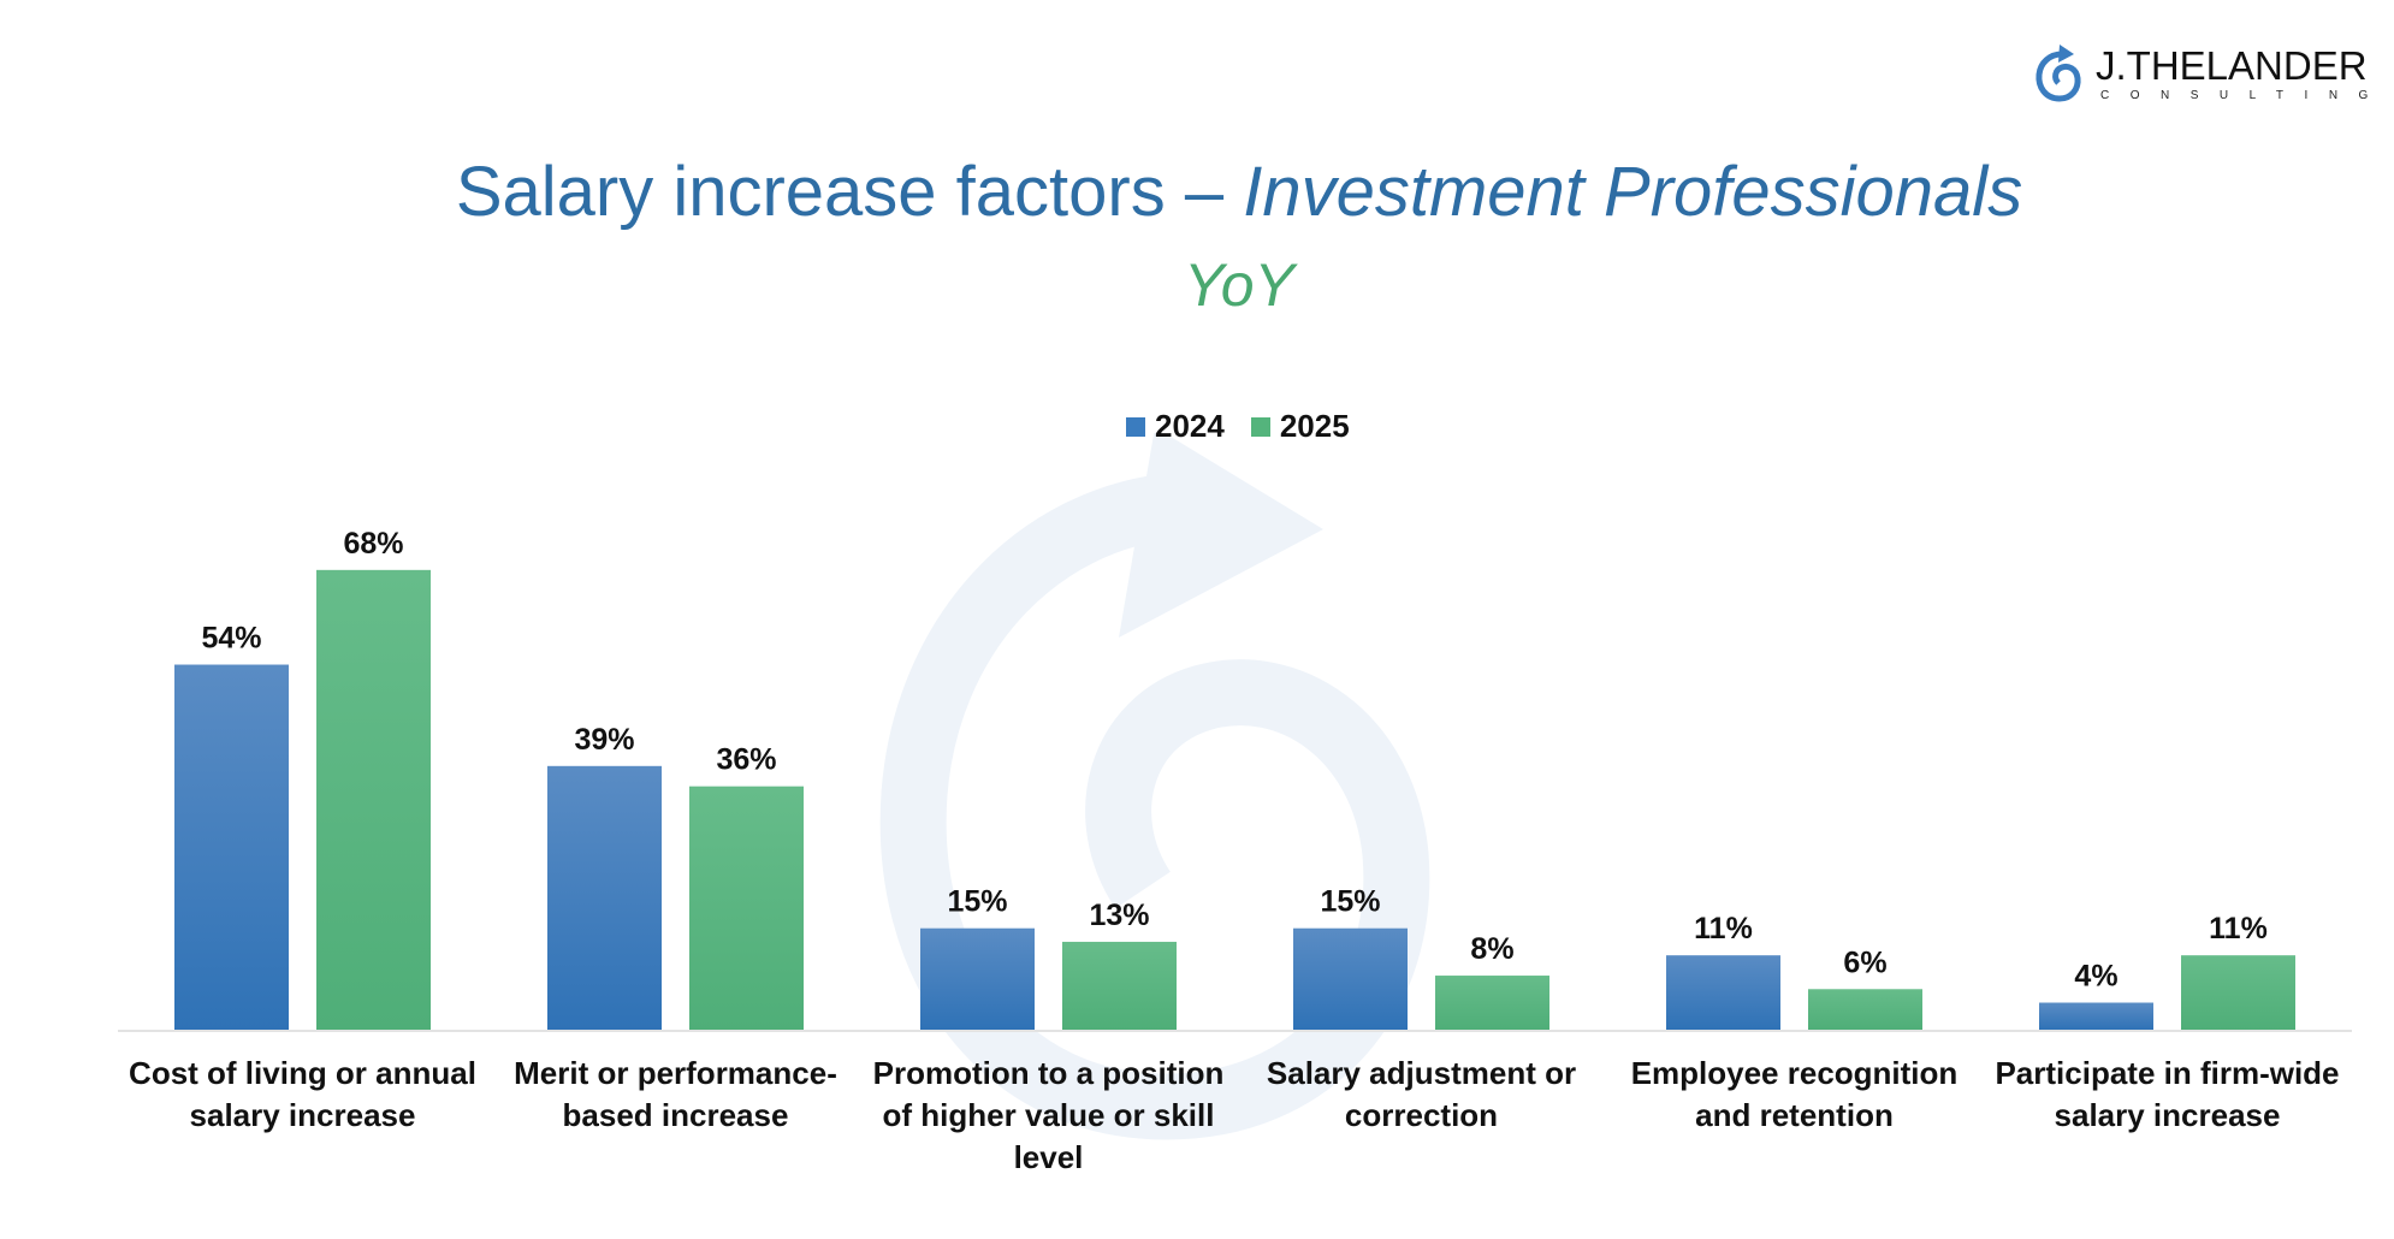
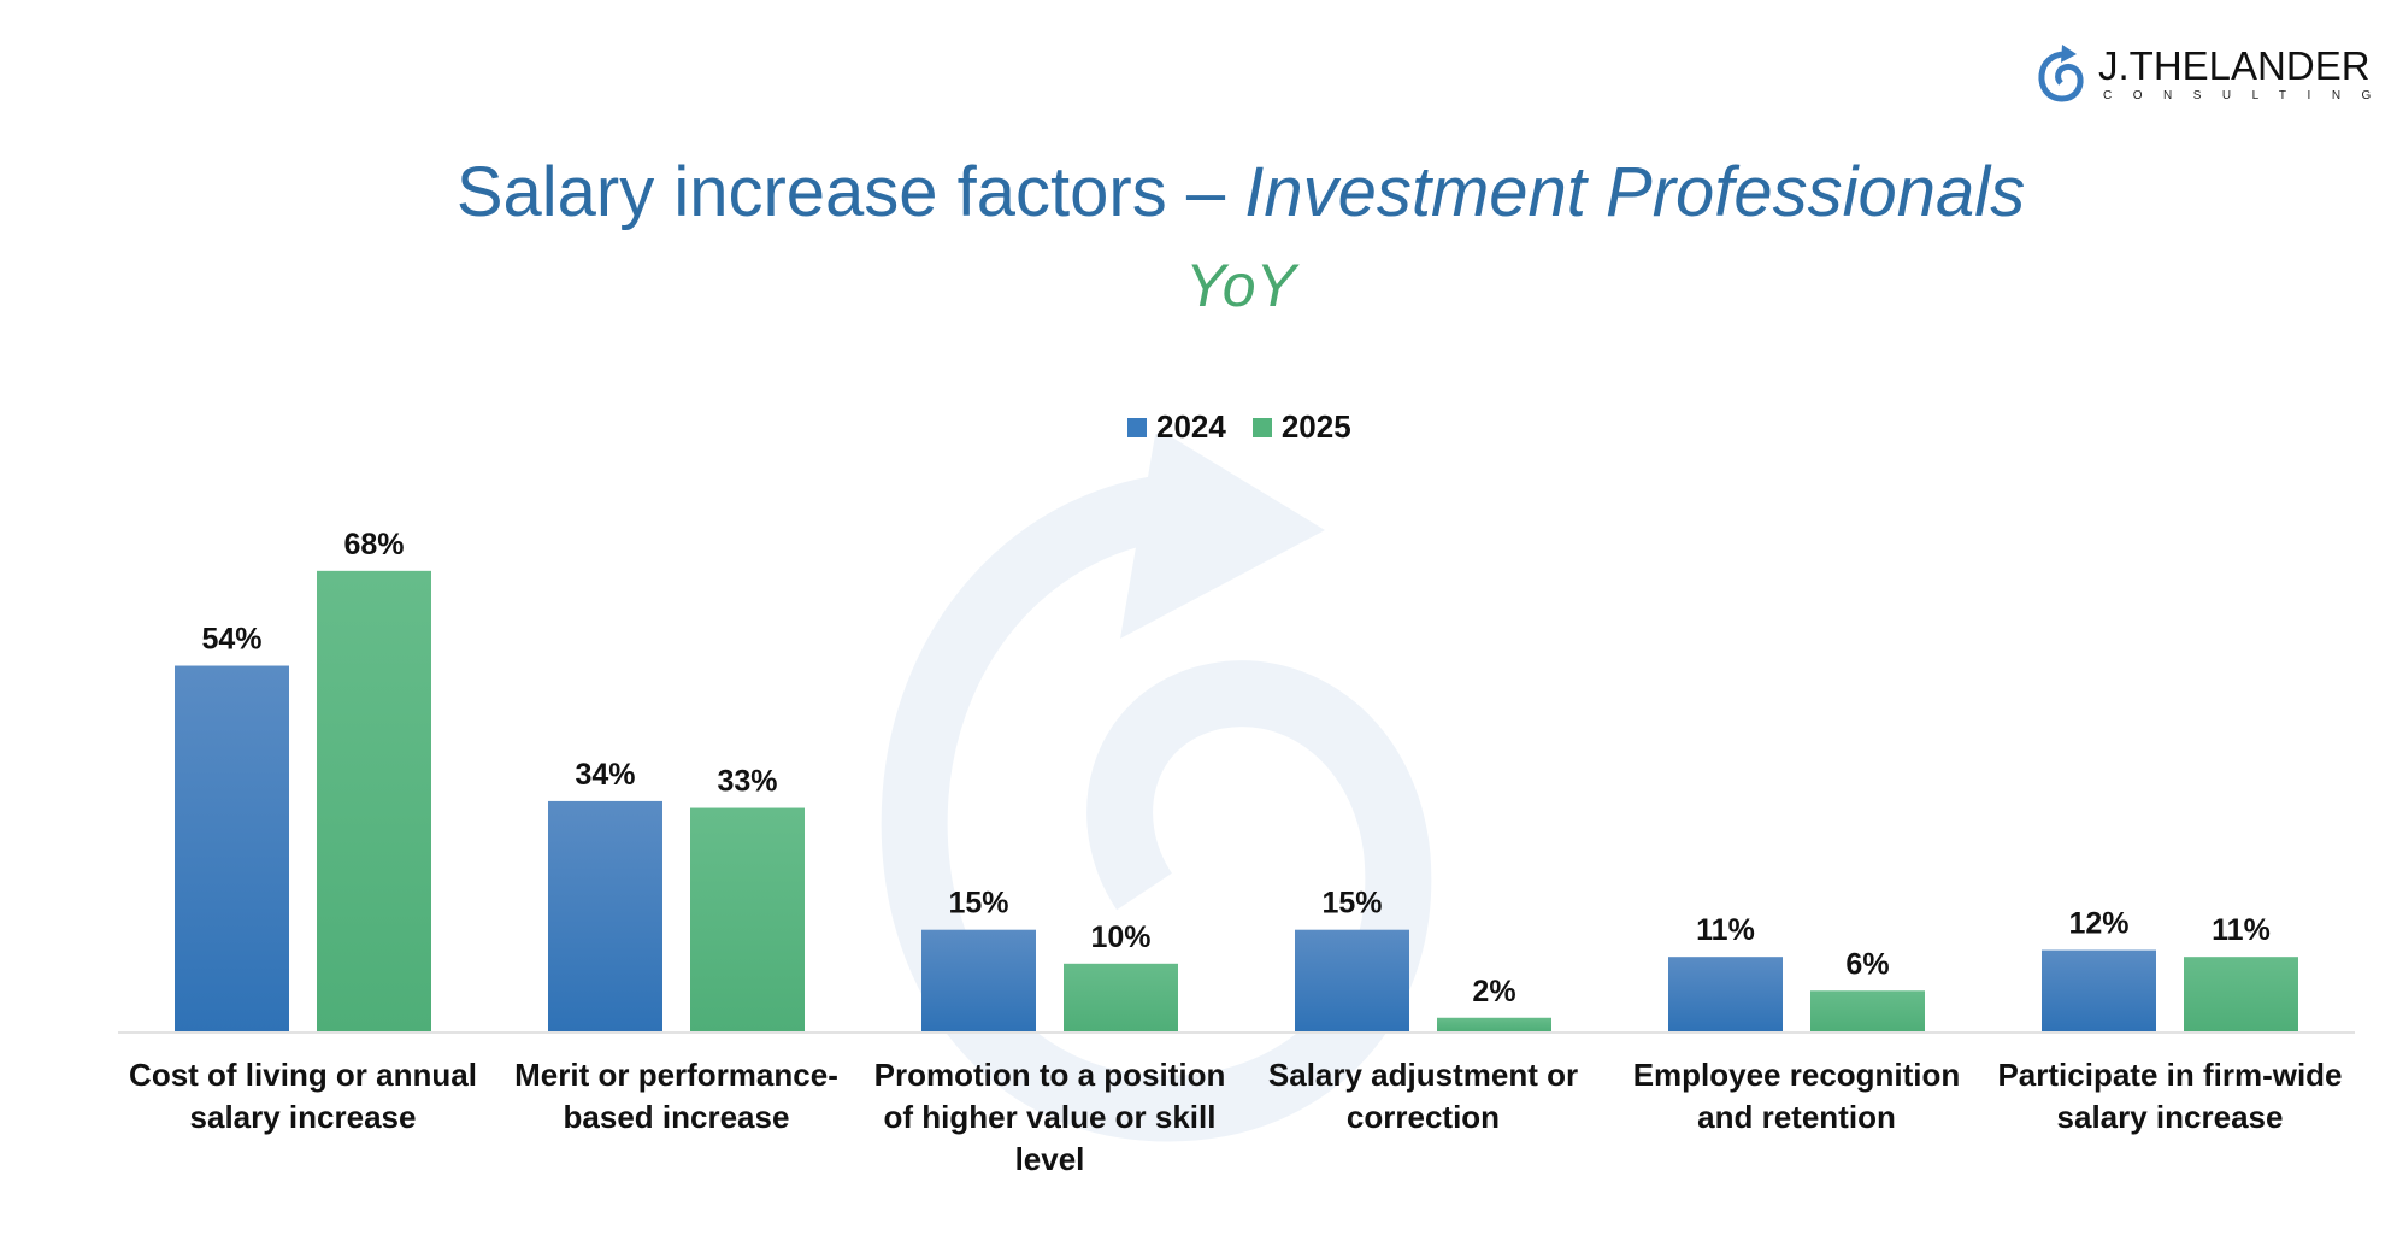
2024/Merit or performance-based increase: 39% -> 34%
2025/Merit or performance-based increase: 36% -> 33%
2025/Promotion to a position of higher value or skill level: 13% -> 10%
2025/Salary adjustment or correction: 8% -> 2%
2024/Participate in firm-wide salary increase: 4% -> 12%
